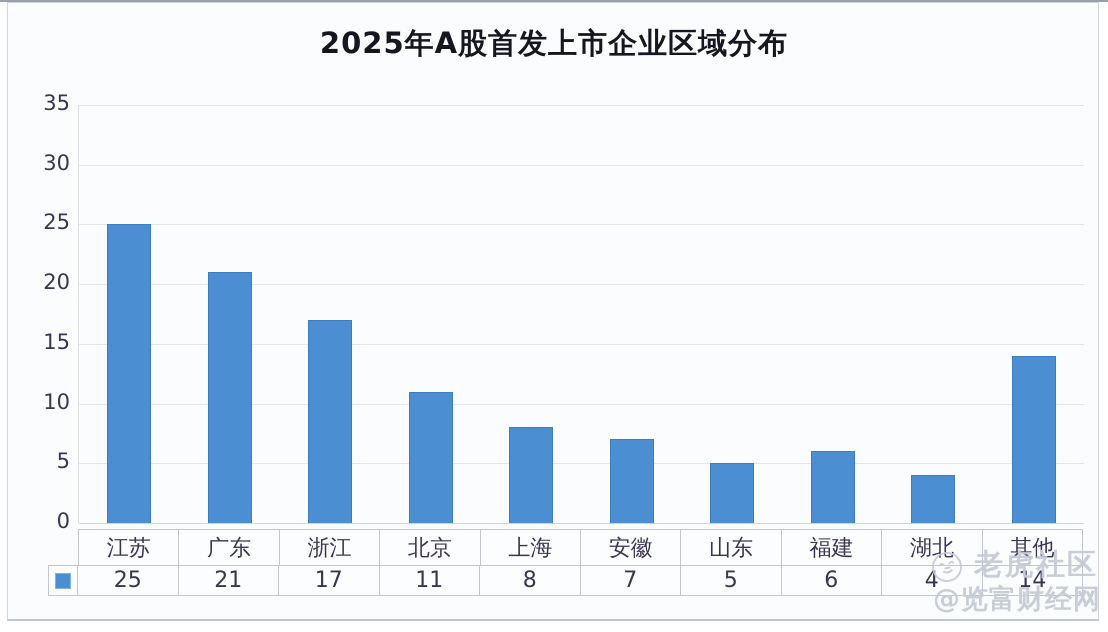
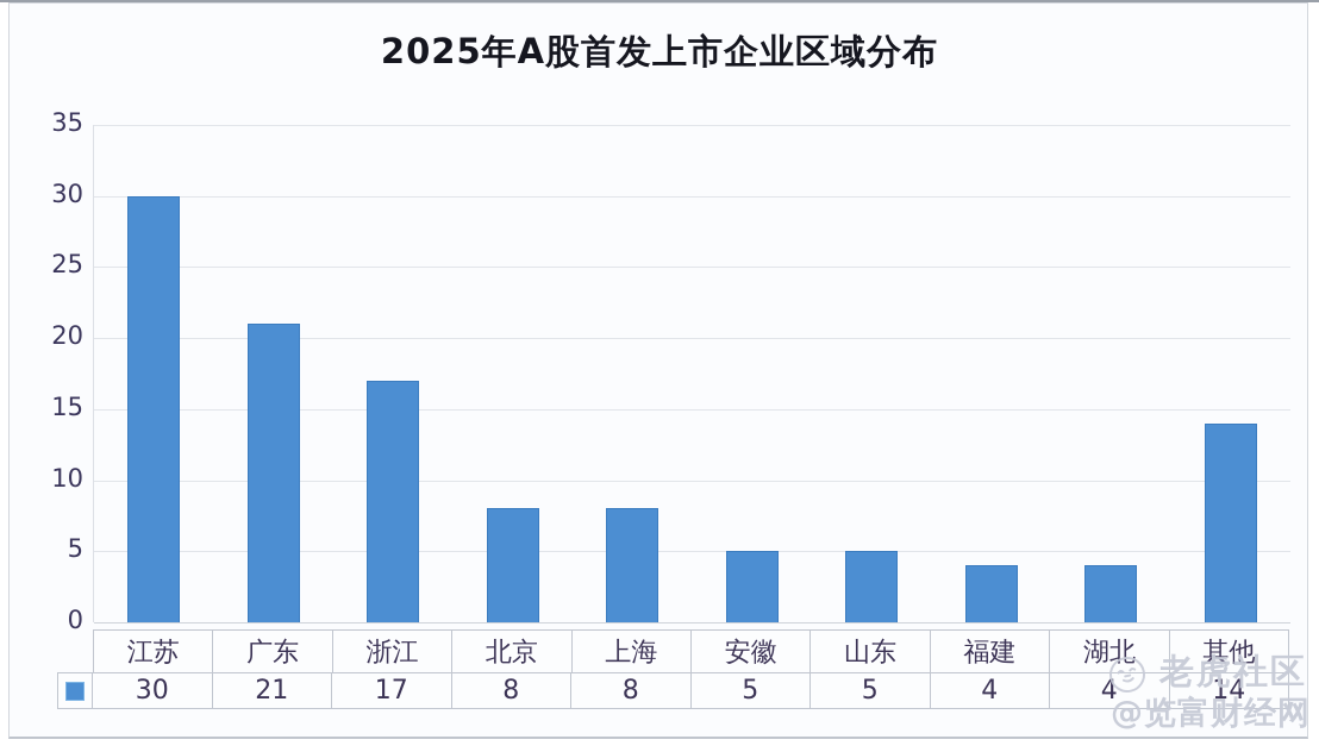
江苏: 25 -> 30
北京: 11 -> 8
安徽: 7 -> 5
福建: 6 -> 4
